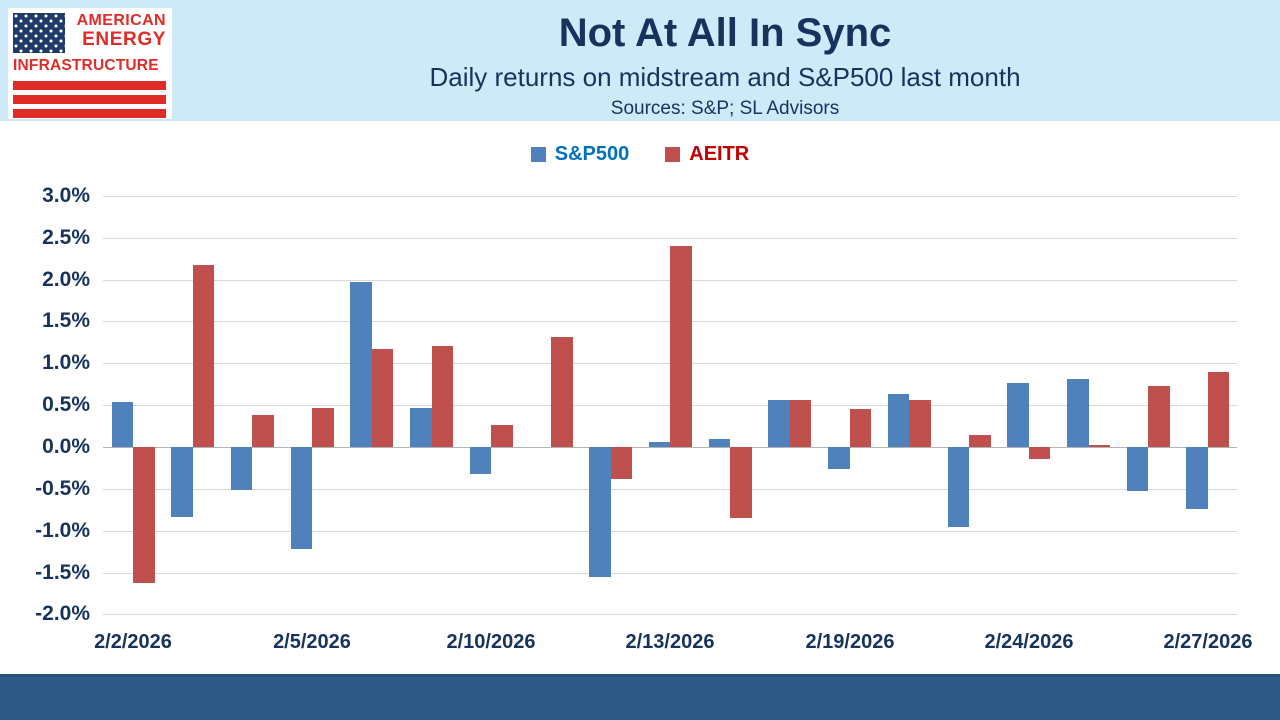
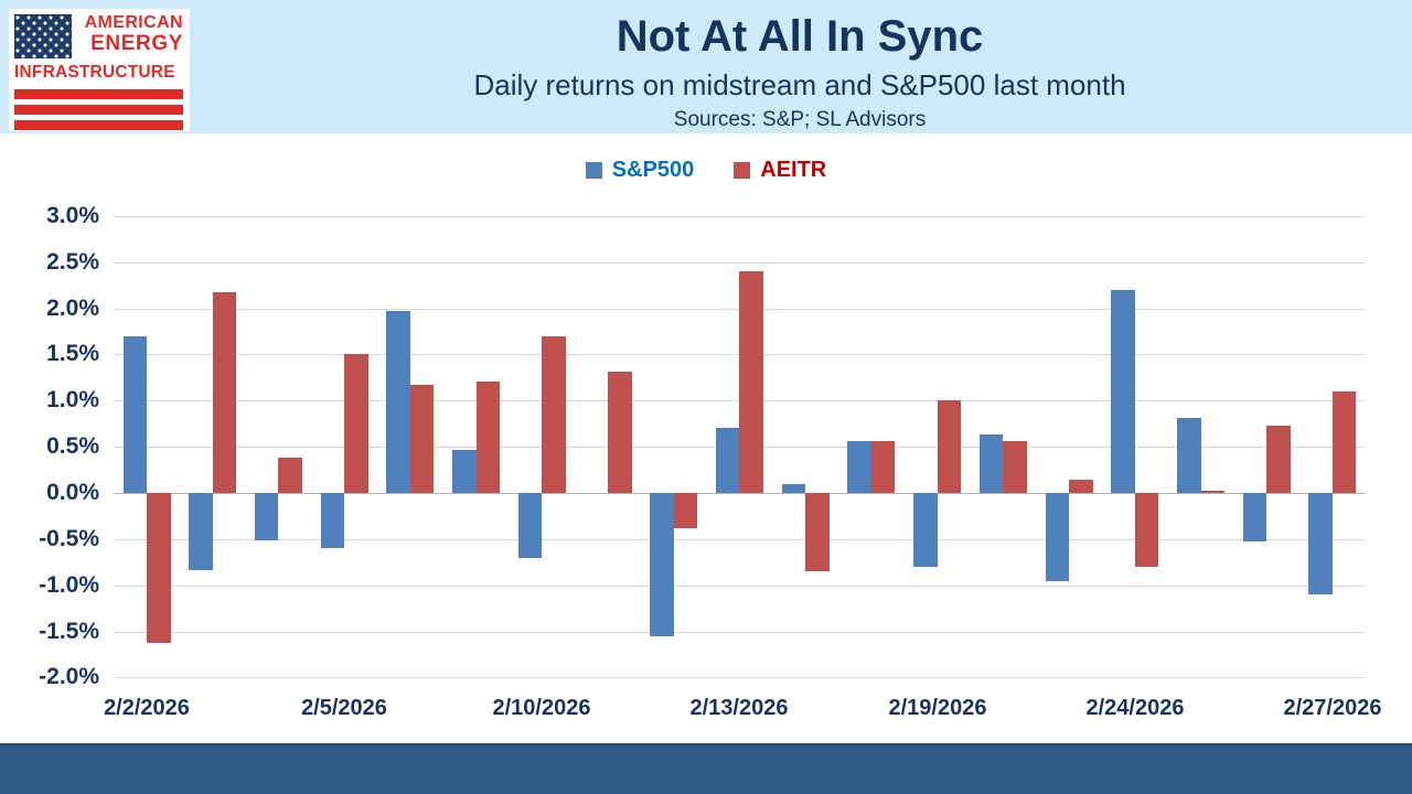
S&P500/2/2/2026: 0.5% -> 1.7%
S&P500/2/5/2026: -1.2% -> -0.6%
AEITR/2/5/2026: 0.5% -> 1.5%
S&P500/2/10/2026: -0.3% -> -0.7%
AEITR/2/10/2026: 0.3% -> 1.7%
S&P500/2/13/2026: 0.1% -> 0.7%
S&P500/2/19/2026: -0.3% -> -0.8%
AEITR/2/19/2026: 0.5% -> 1.0%
S&P500/2/24/2026: 0.8% -> 2.2%
AEITR/2/24/2026: -0.1% -> -0.8%
S&P500/2/27/2026: -0.7% -> -1.1%
AEITR/2/27/2026: 0.9% -> 1.1%
